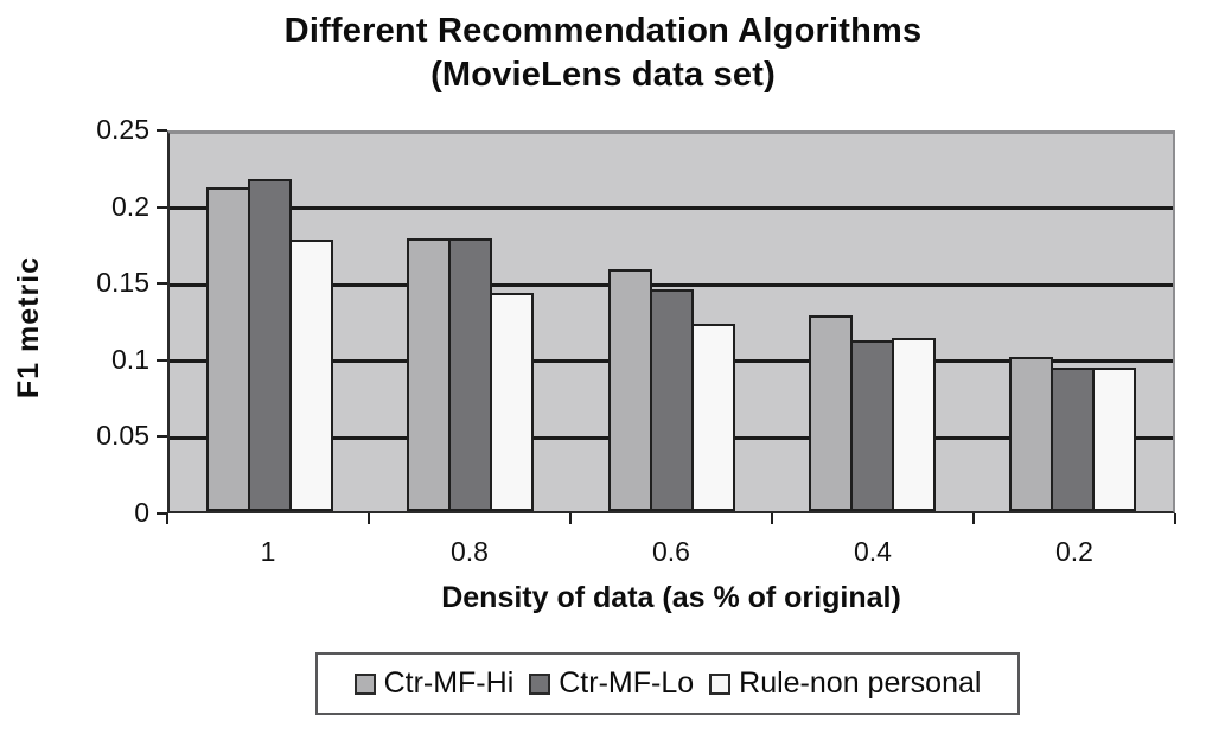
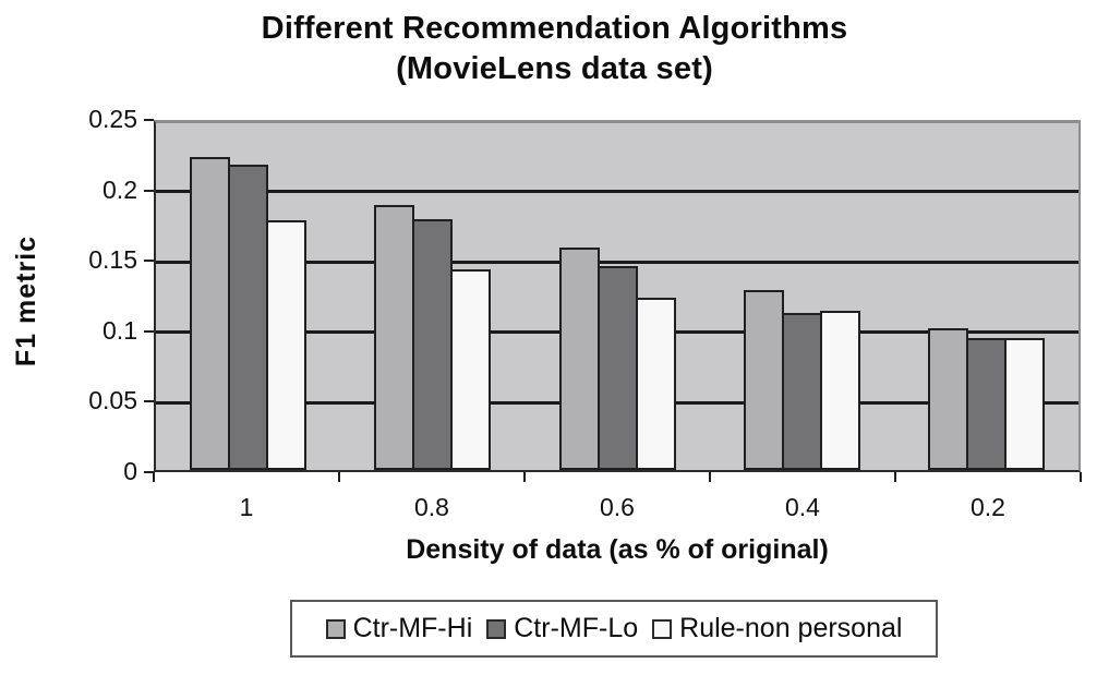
Ctr-MF-Hi/1: 0.215 -> 0.226
Ctr-MF-Hi/0.8: 0.181 -> 0.191
